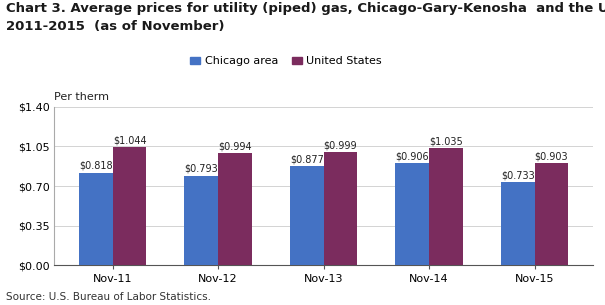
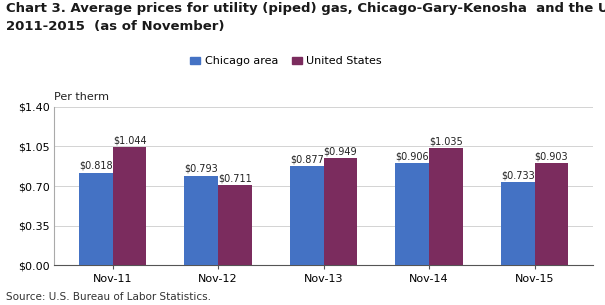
United States/Nov-12: $0.994 -> $0.711
United States/Nov-13: $0.999 -> $0.949
